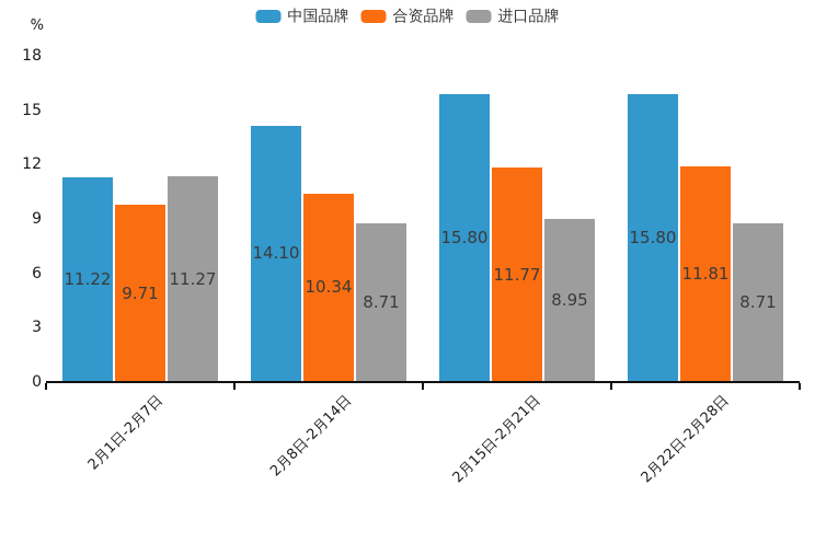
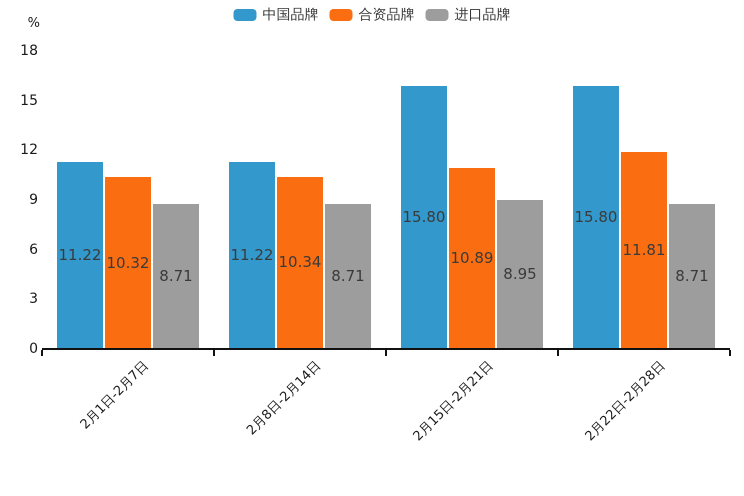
合资品牌/2月1日-2月7日: 9.71 -> 10.32
进口品牌/2月1日-2月7日: 11.27 -> 8.71
中国品牌/2月8日-2月14日: 14.10 -> 11.22
合资品牌/2月15日-2月21日: 11.77 -> 10.89
